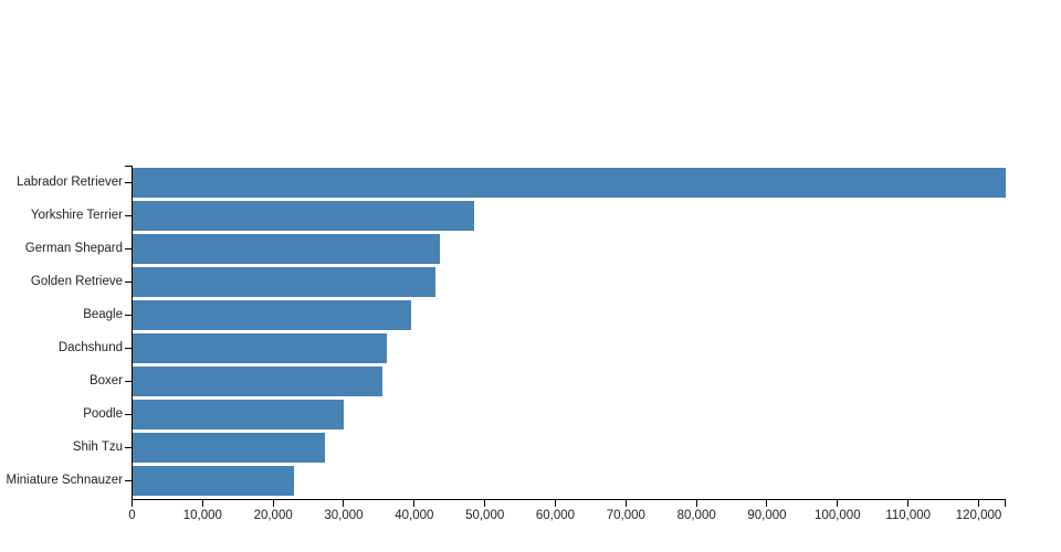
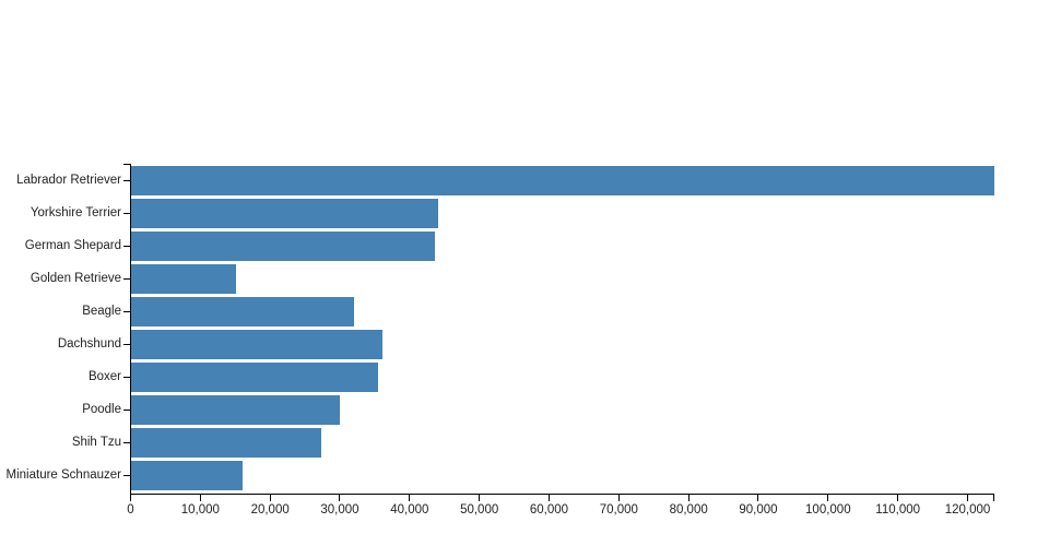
Yorkshire Terrier: 48000 -> 44000
Golden Retrieve: 43000 -> 15000
Beagle: 39000 -> 32000
Miniature Schnauzer: 23000 -> 16000
